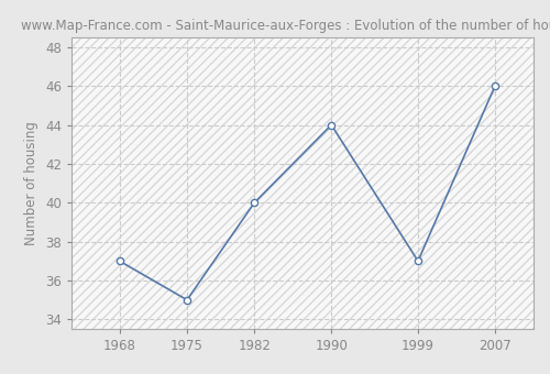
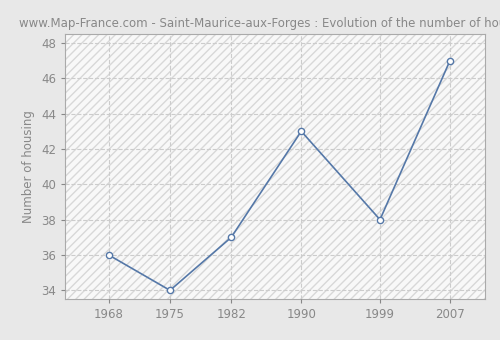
1968: 37 -> 36
1975: 35 -> 34
1982: 40 -> 37
1990: 44 -> 43
1999: 37 -> 38
2007: 46 -> 47
